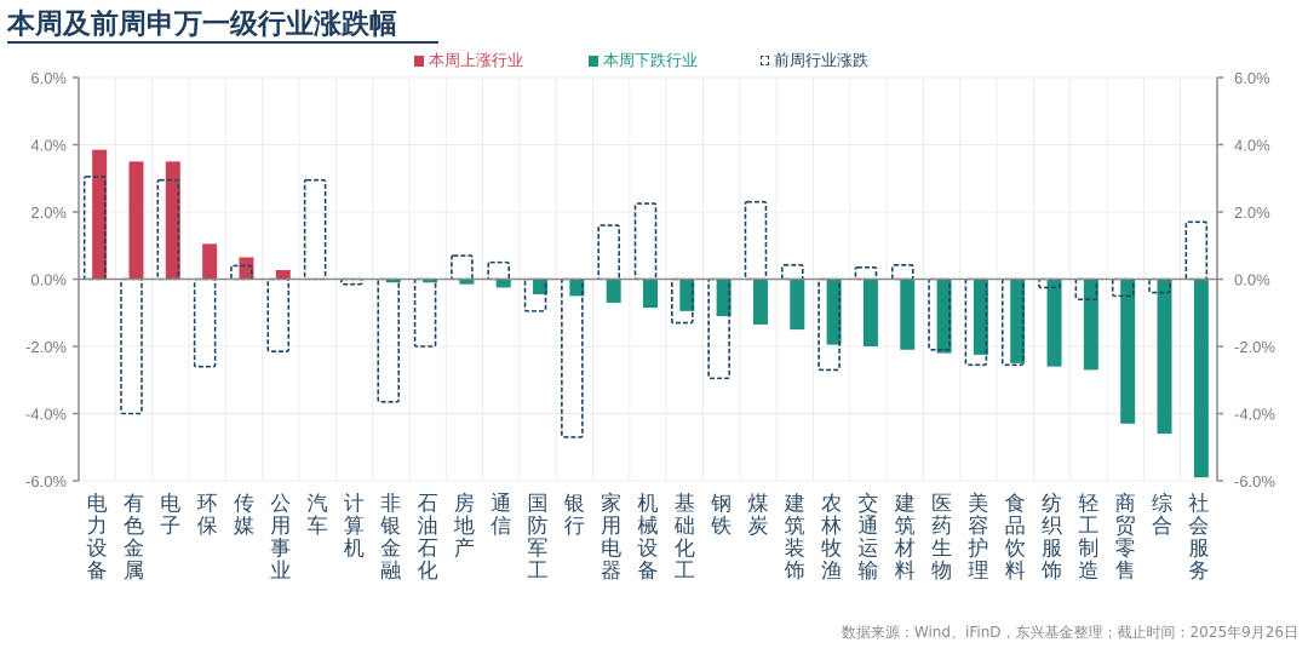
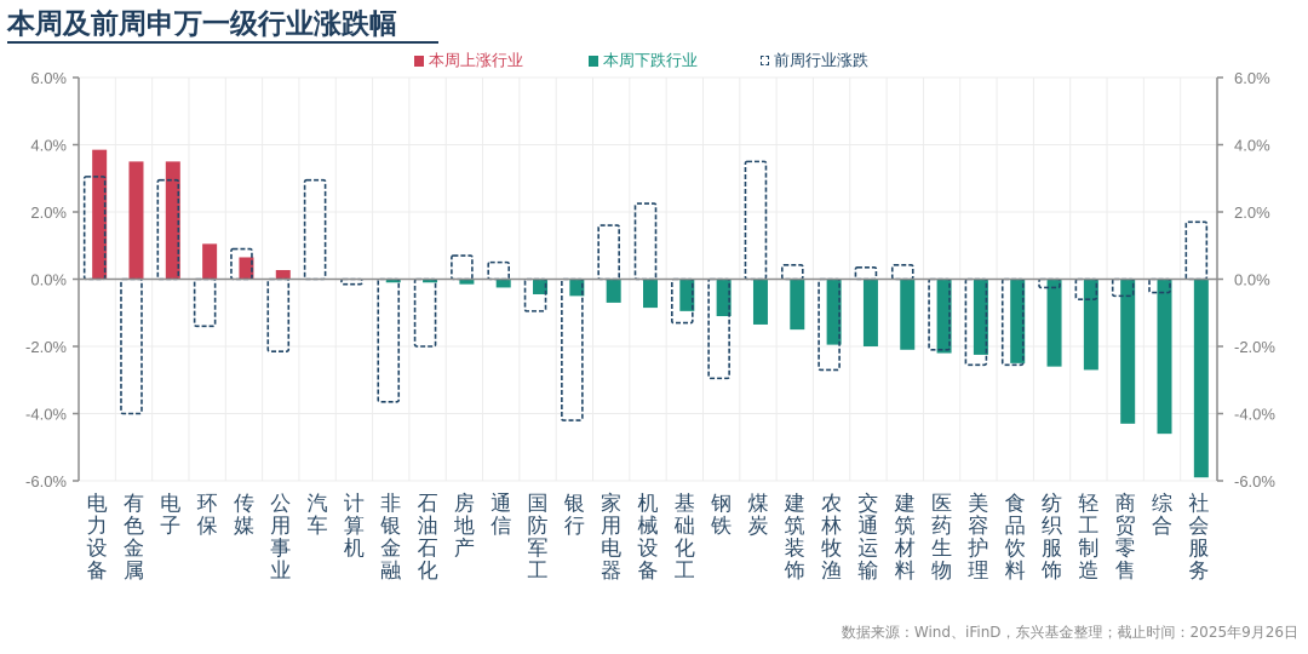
前周行业涨跌/环保: -2.6% -> -1.4%
前周行业涨跌/传媒: 0.4% -> 0.9%
前周行业涨跌/银行: -4.7% -> -4.2%
前周行业涨跌/煤炭: 2.3% -> 3.5%
